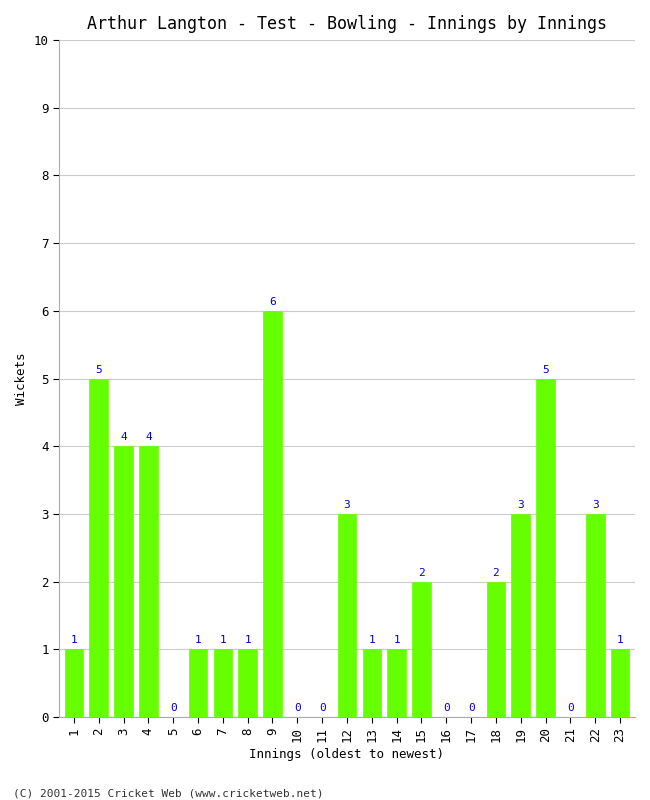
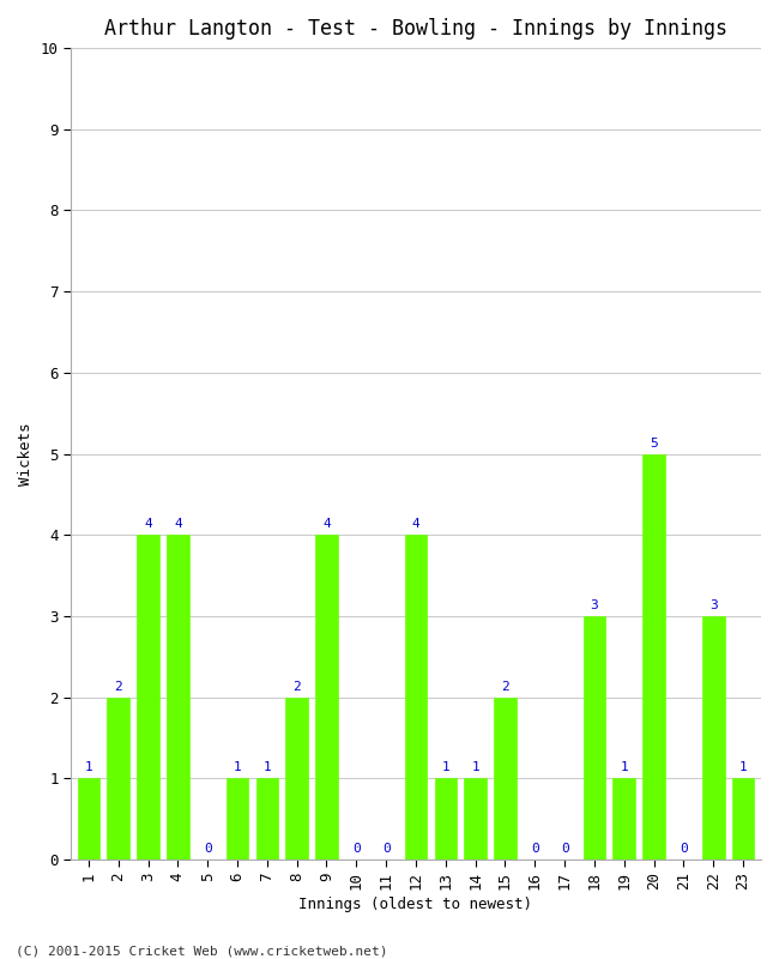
2: 5 -> 2
8: 1 -> 2
9: 6 -> 4
12: 3 -> 4
18: 2 -> 3
19: 3 -> 1
